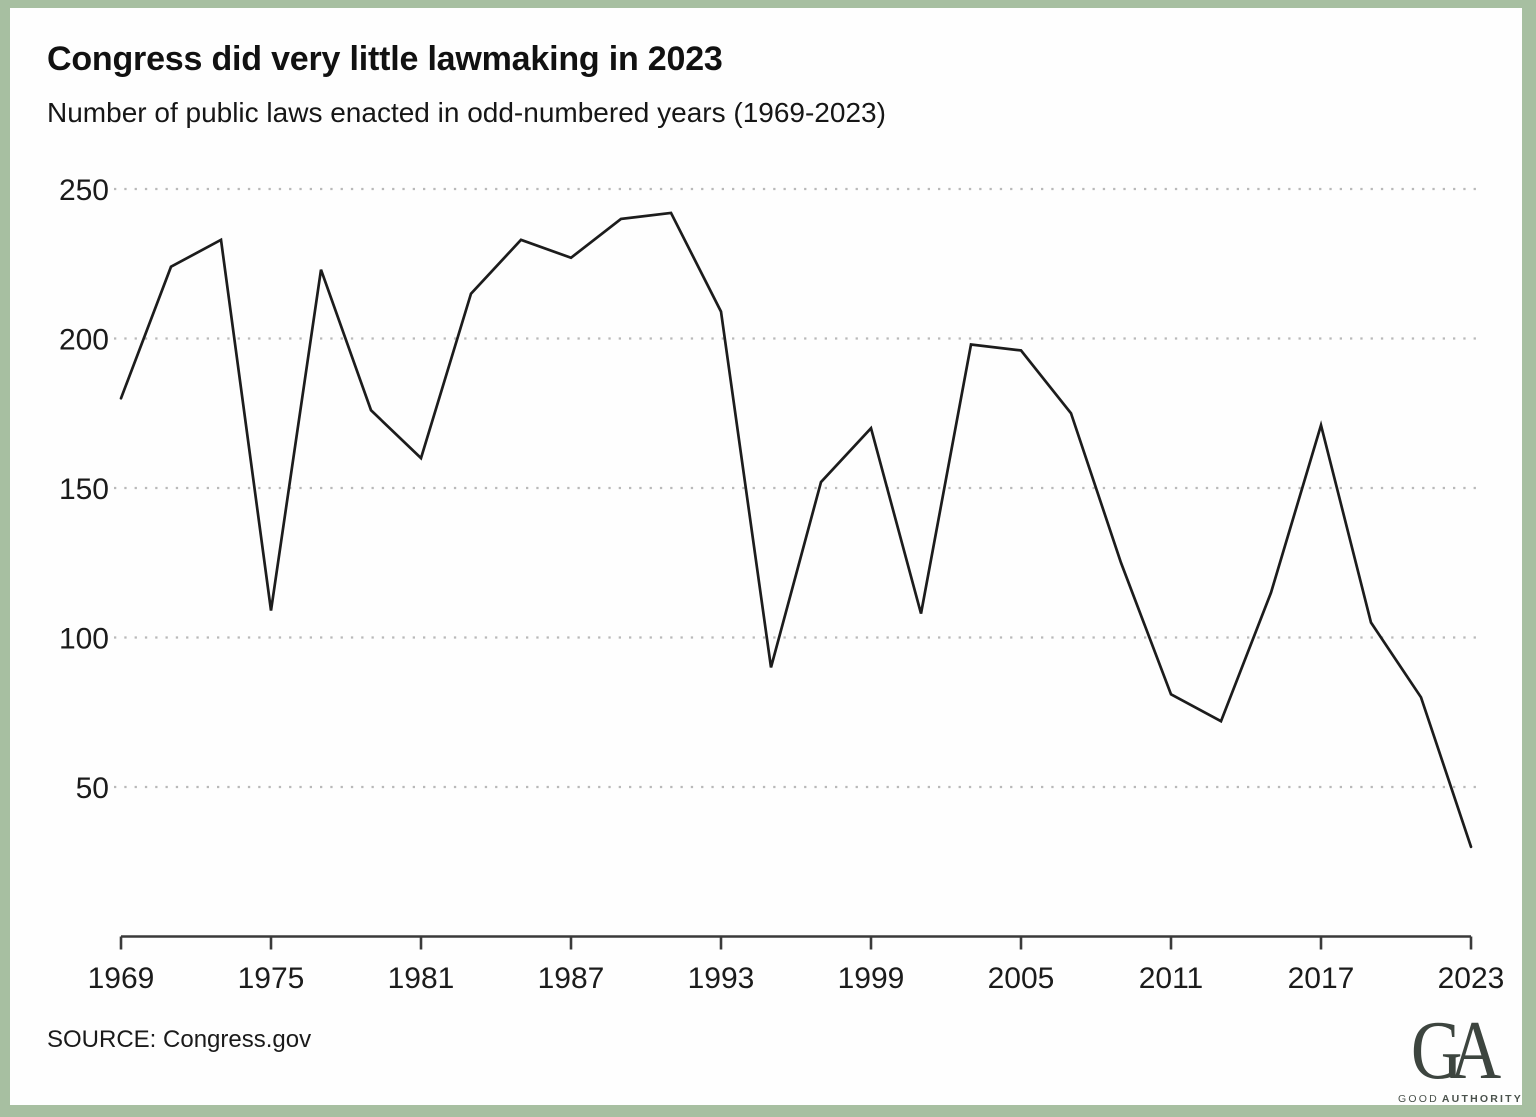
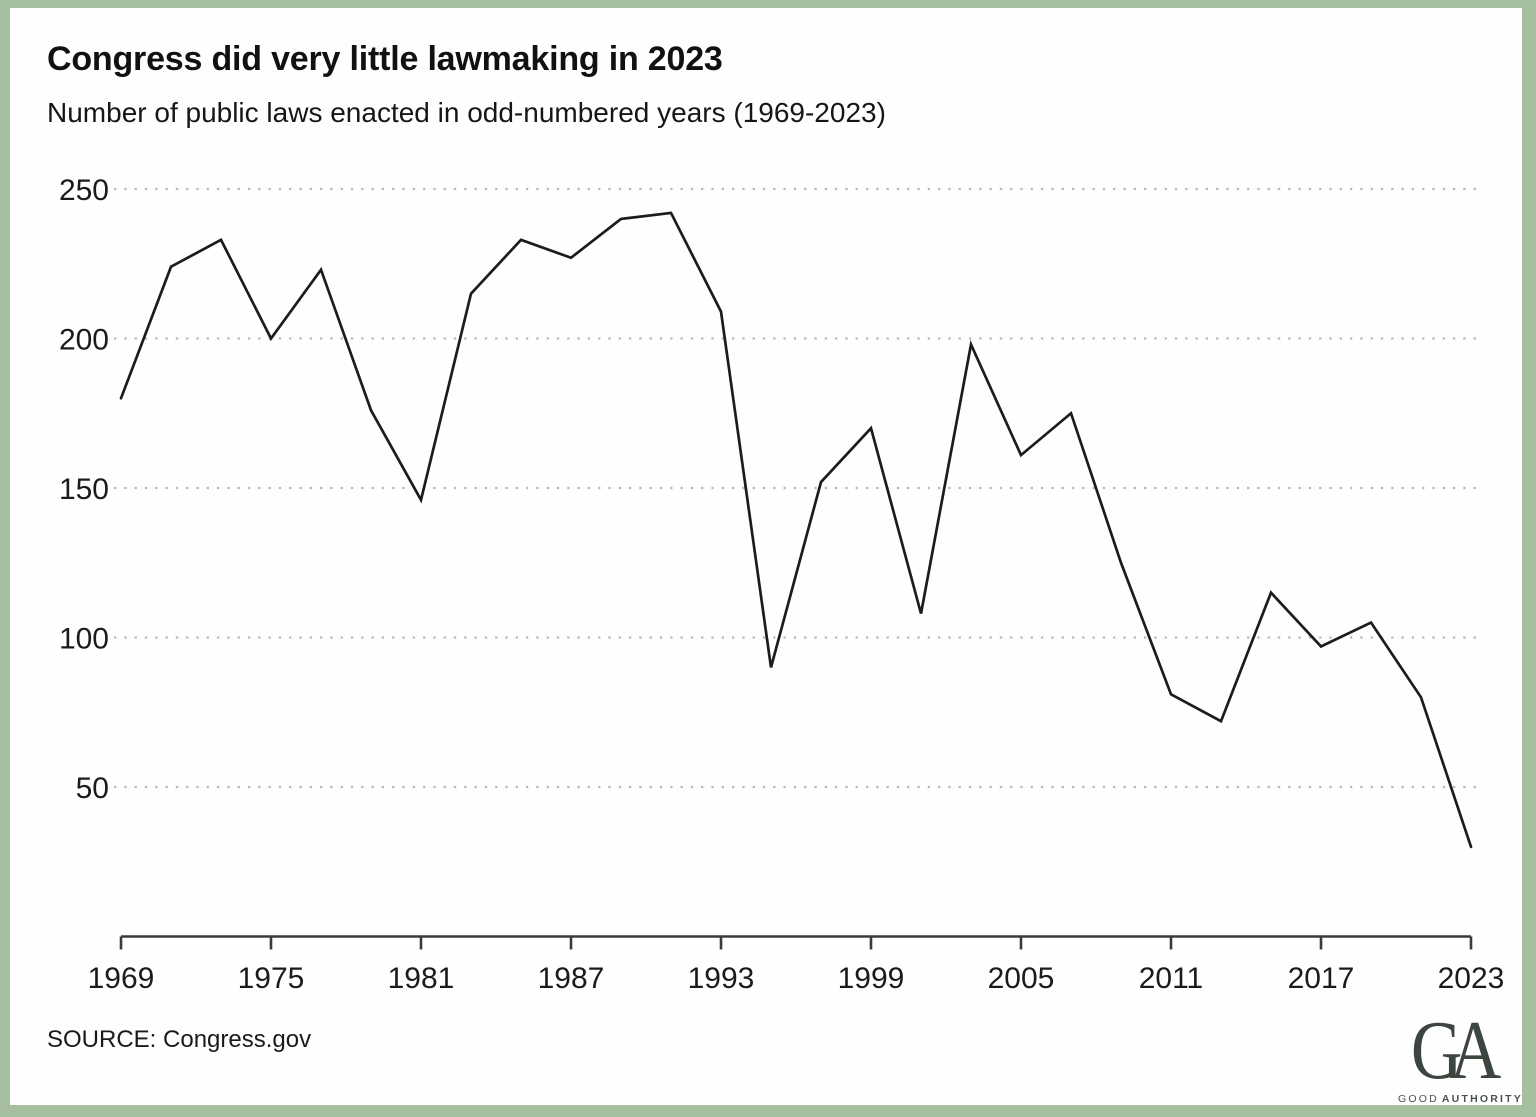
1975: 109 -> 200
1981: 160 -> 146
2005: 196 -> 161
2017: 171 -> 97
